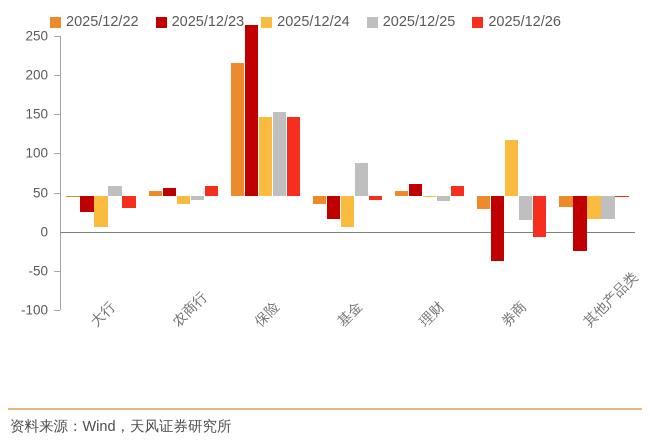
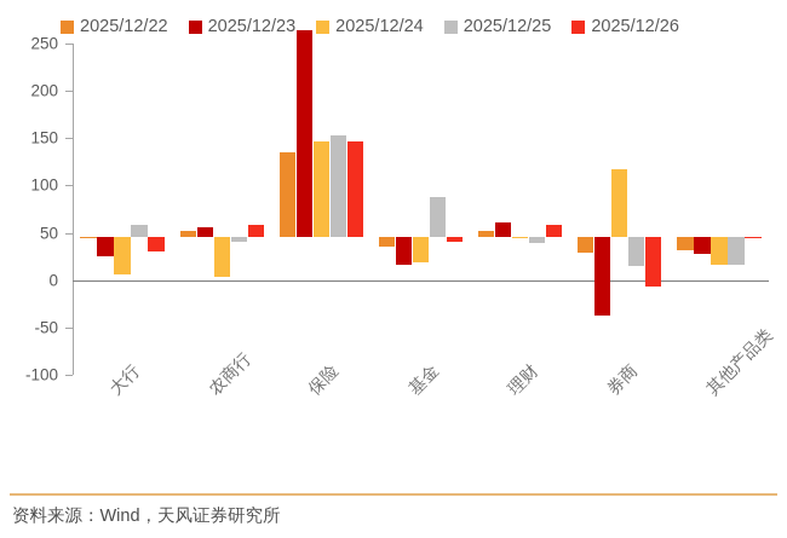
2025/12/24/农商行: -10 -> -40
2025/12/22/保险: 170 -> 90
2025/12/24/基金: -40 -> -30
2025/12/23/其他产品类: -70 -> -20
